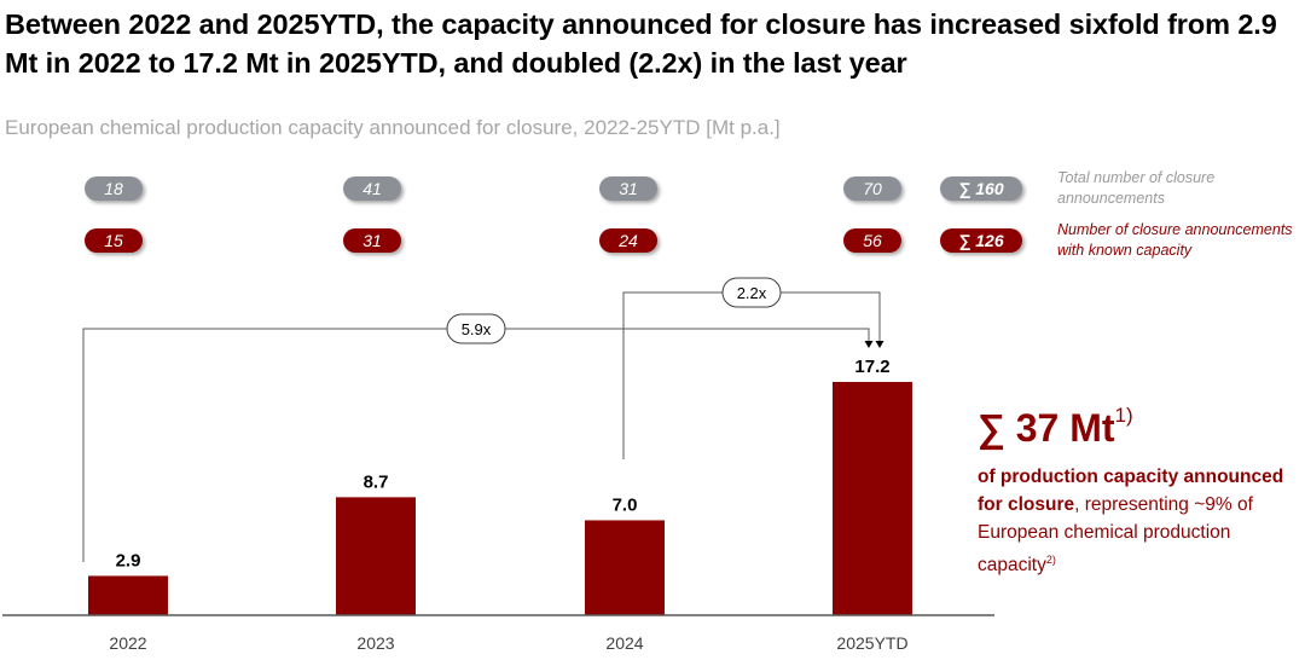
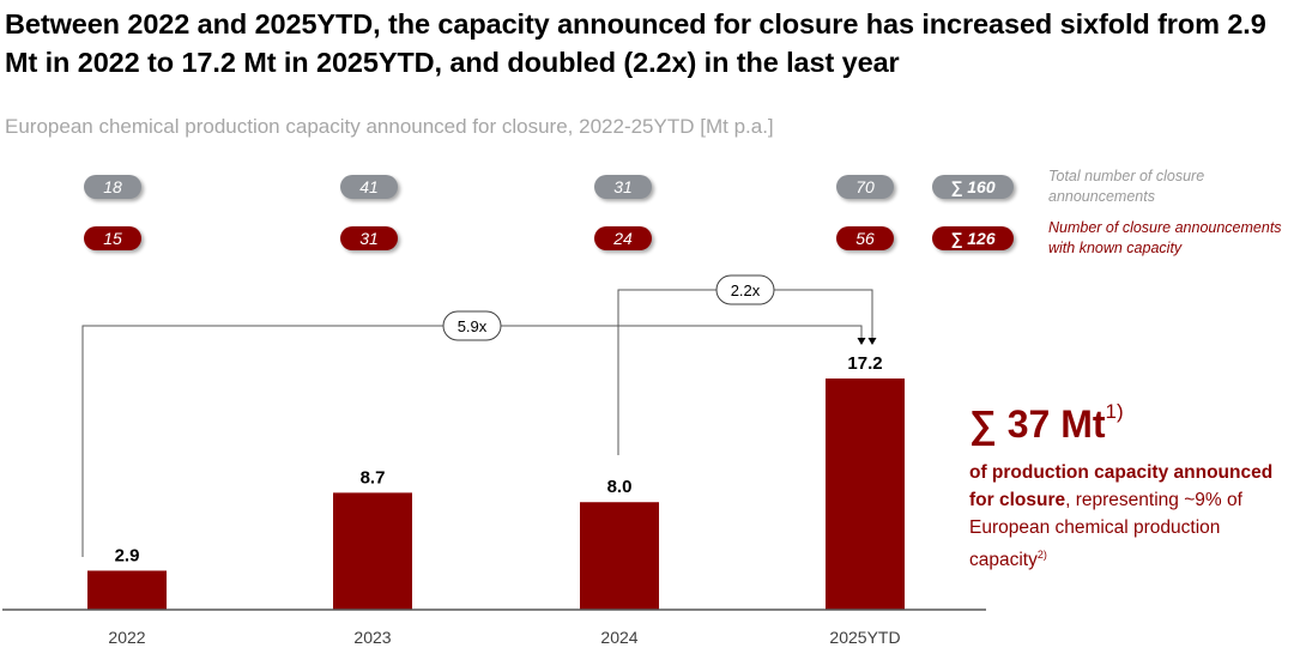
2024: 7.0 -> 8.0
